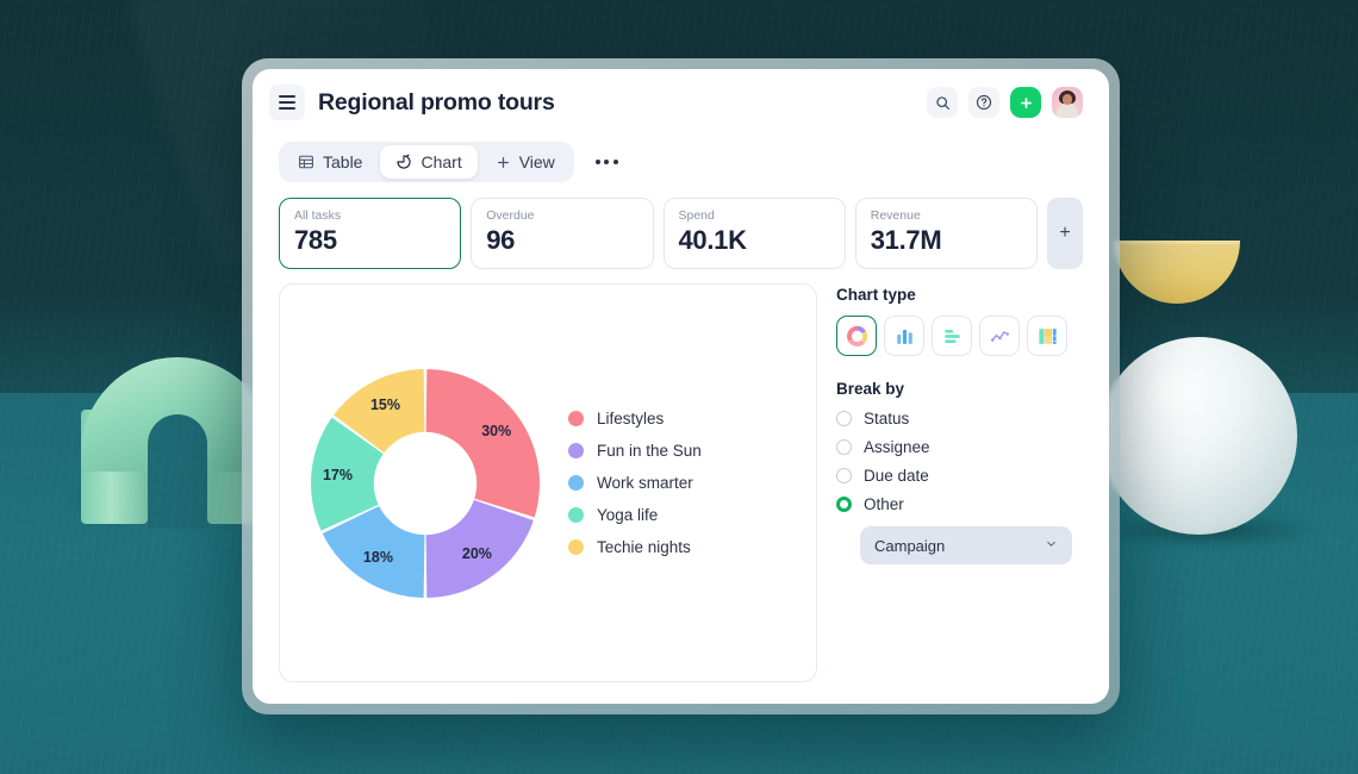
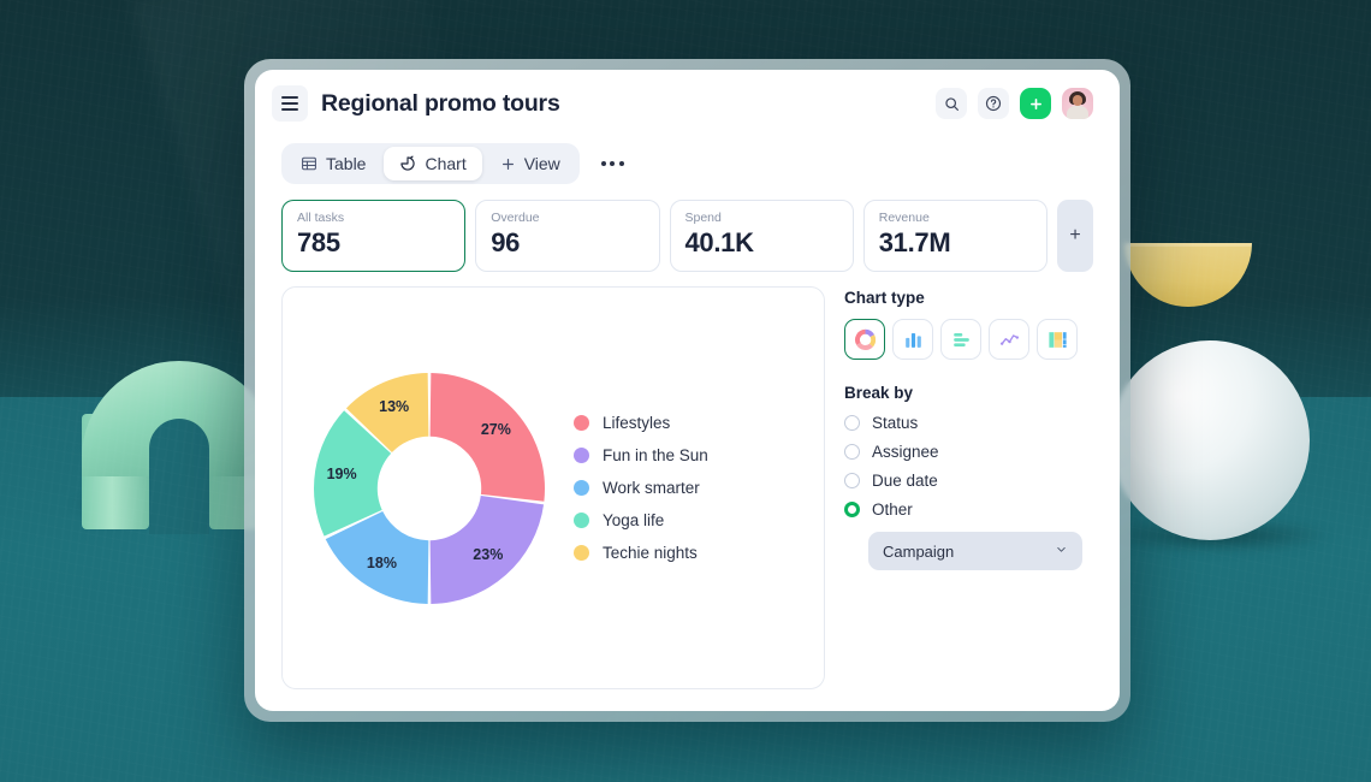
Lifestyles: 30% -> 27%
Fun in the Sun: 20% -> 23%
Yoga life: 17% -> 19%
Techie nights: 15% -> 13%
